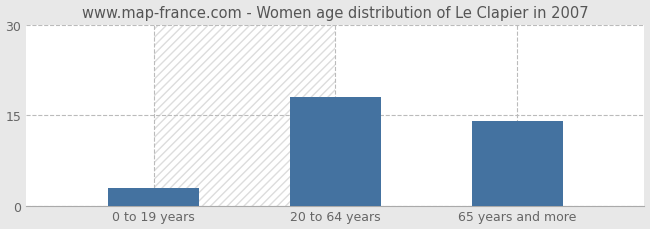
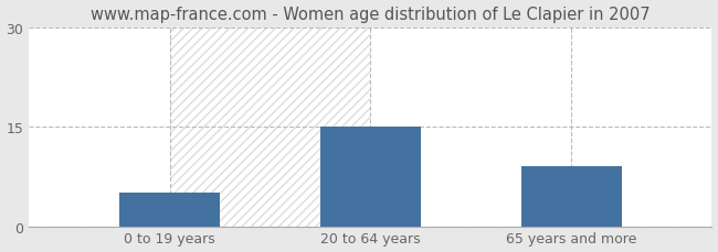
0 to 19 years: 3 -> 5
20 to 64 years: 18 -> 15
65 years and more: 14 -> 9
